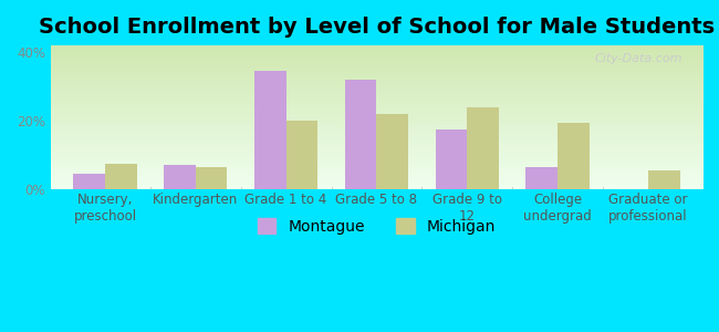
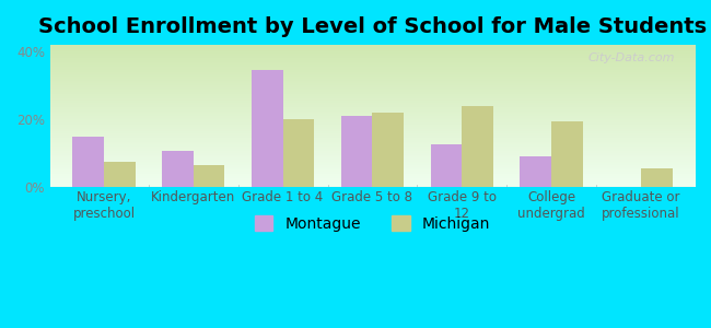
Montague/Nursery, preschool: 4.5% -> 15.0%
Montague/Kindergarten: 7.0% -> 10.5%
Montague/Grade 5 to 8: 32.0% -> 21.0%
Montague/Grade 9 to 12: 17.5% -> 12.5%
Montague/College undergrad: 6.5% -> 9.0%
